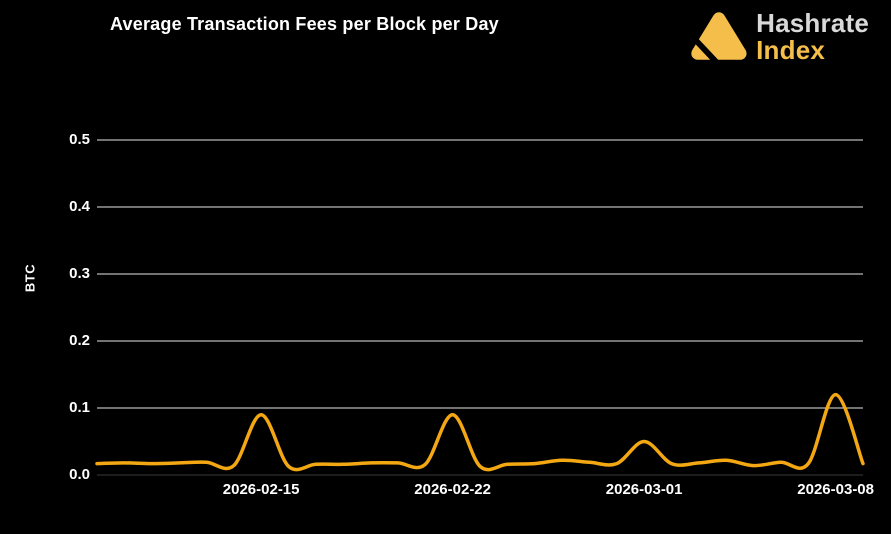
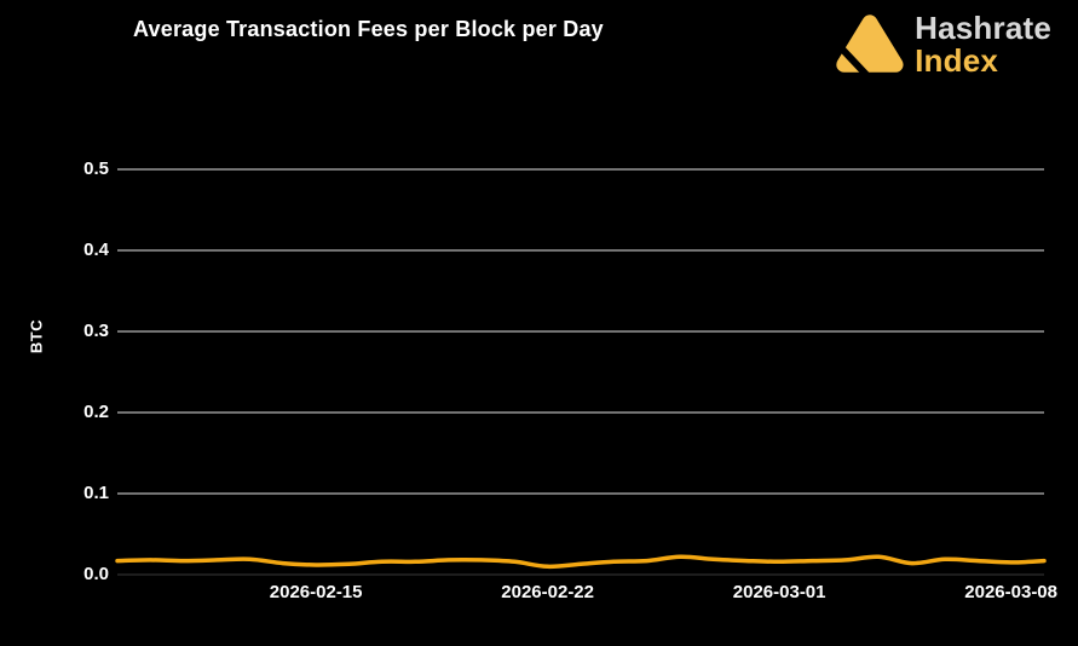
2026-02-15: 0.09 -> 0.01
2026-02-22: 0.09 -> 0.01
2026-03-01: 0.05 -> 0.02
2026-03-08: 0.12 -> 0.01
